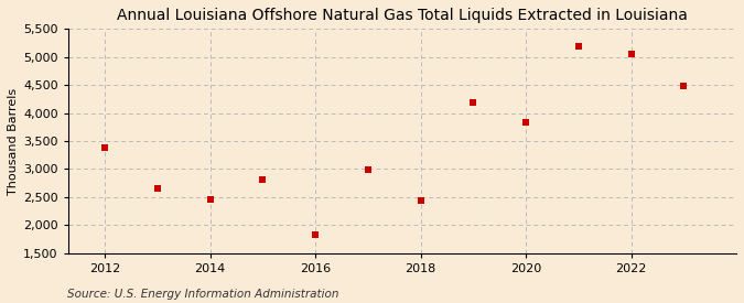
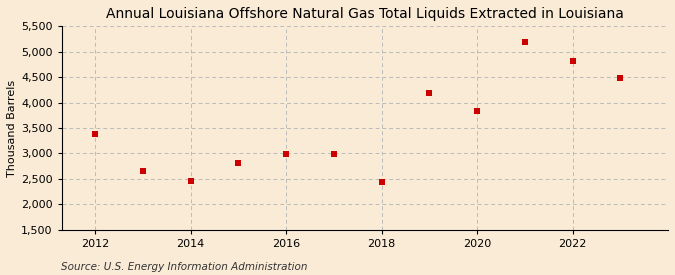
2016: 1,820 -> 2,980
2022: 5,060 -> 4,820
